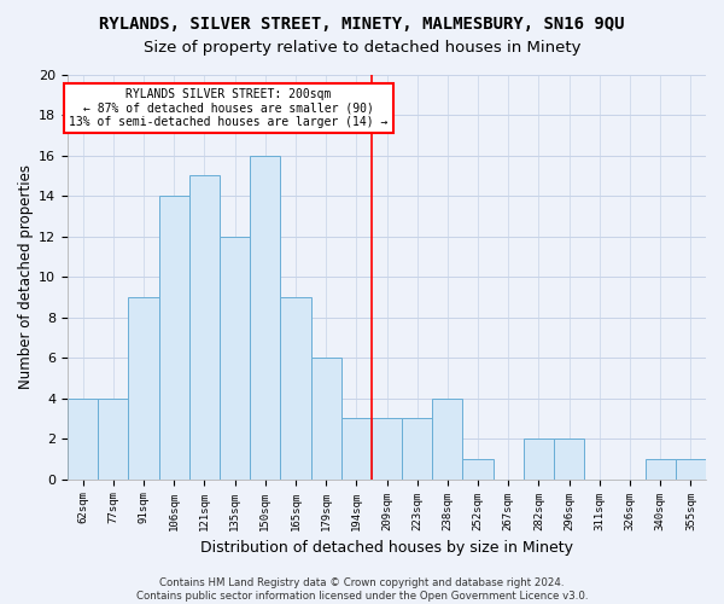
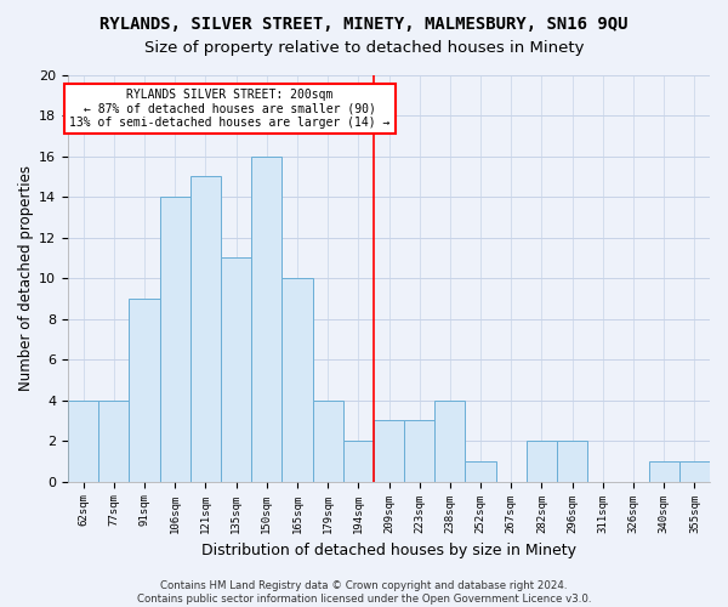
135sqm: 12 -> 11
165sqm: 9 -> 10
179sqm: 6 -> 4
194sqm: 3 -> 2
